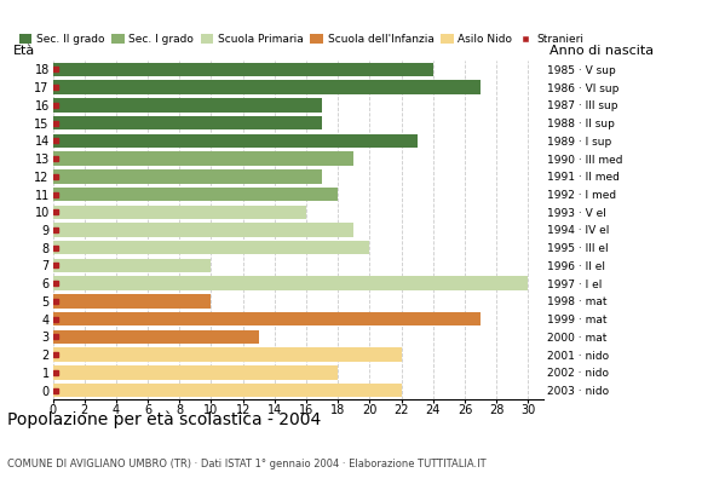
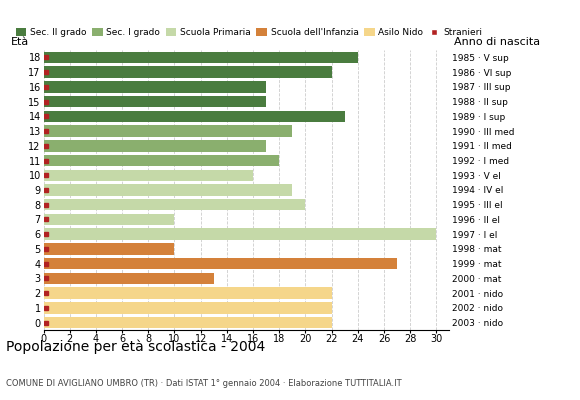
17: 27 -> 22
1: 18 -> 22
